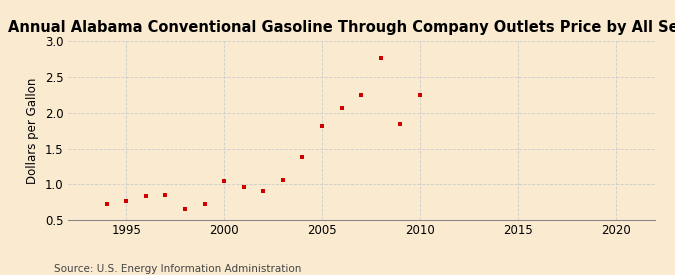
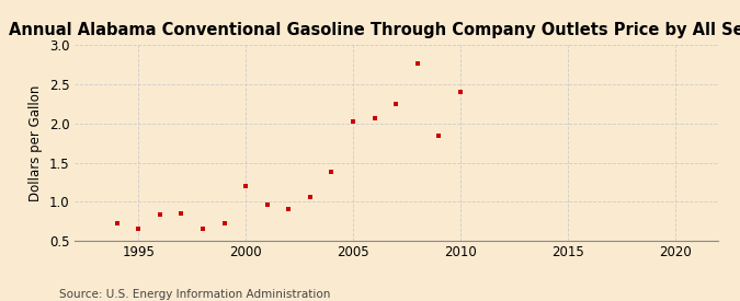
1995: 0.77 -> 0.66
2000: 1.05 -> 1.20
2005: 1.82 -> 2.02
2010: 2.25 -> 2.40
